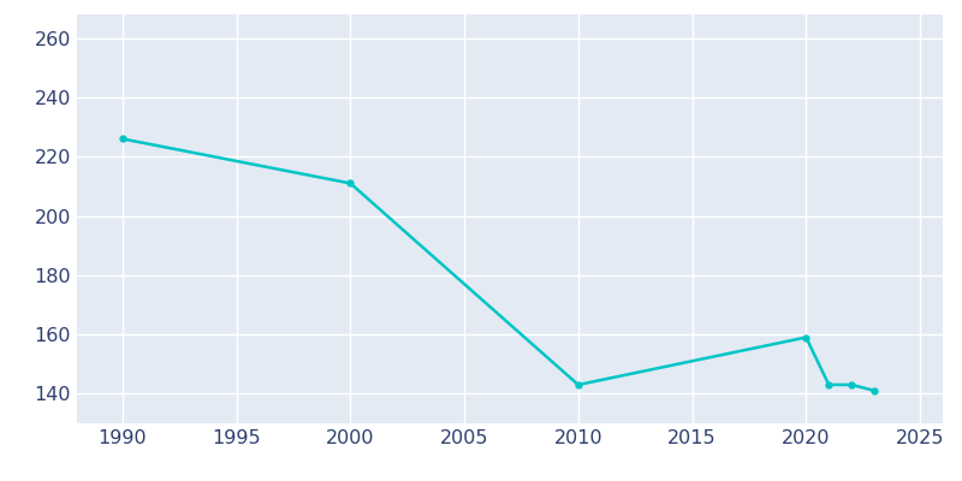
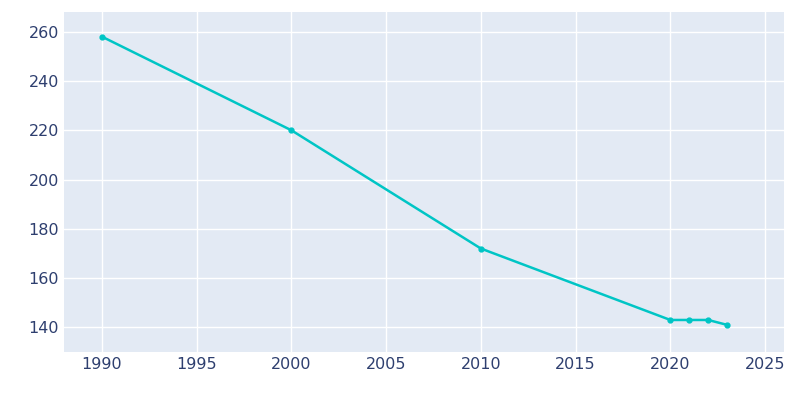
1990: 226 -> 258
2000: 211 -> 220
2010: 143 -> 172
2020: 159 -> 143
